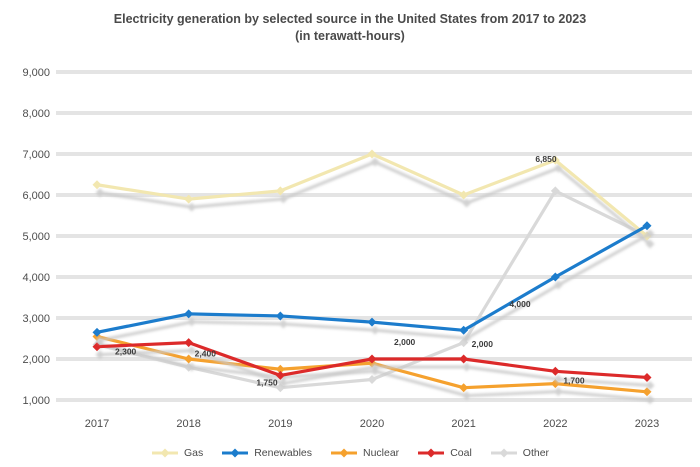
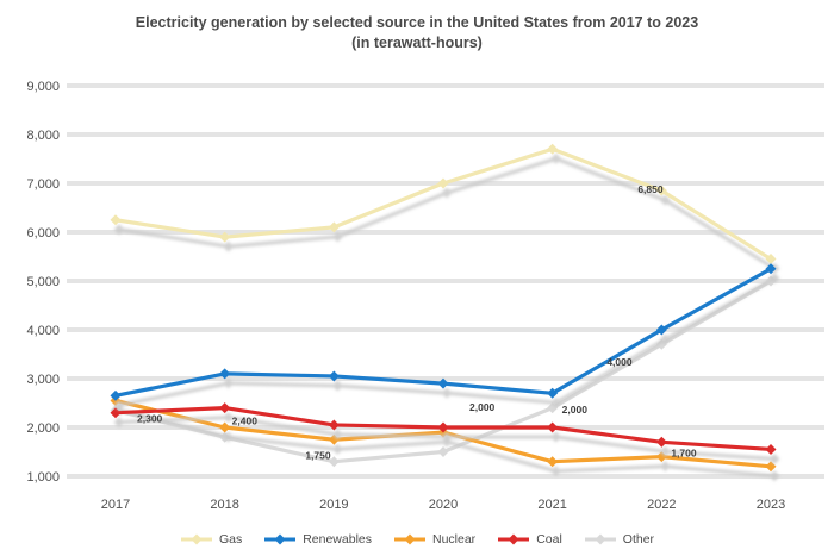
Coal/2019: 1600 -> 2000
Gas/2021: 6000 -> 7700
Other/2022: 6100 -> 3700
Gas/2023: 5000 -> 5400
